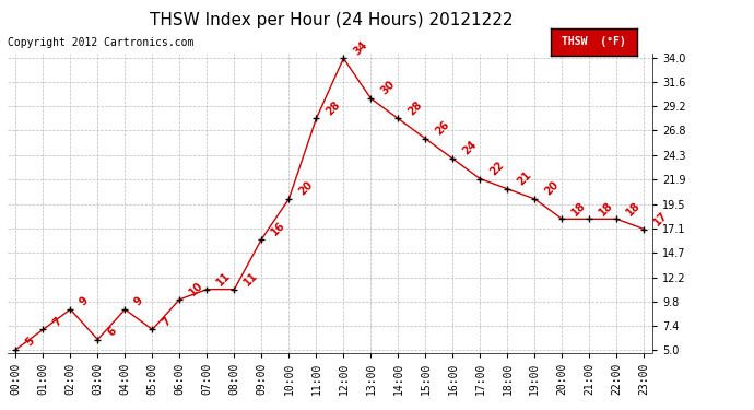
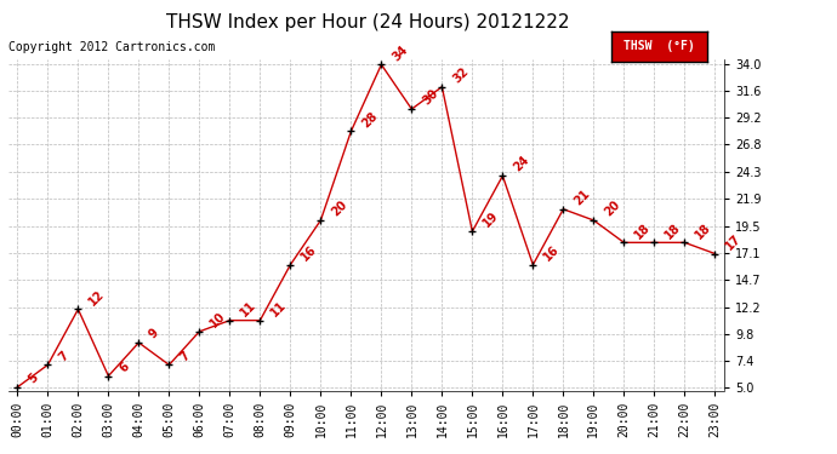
02:00: 9 -> 12
14:00: 28 -> 32
15:00: 26 -> 19
17:00: 22 -> 16
